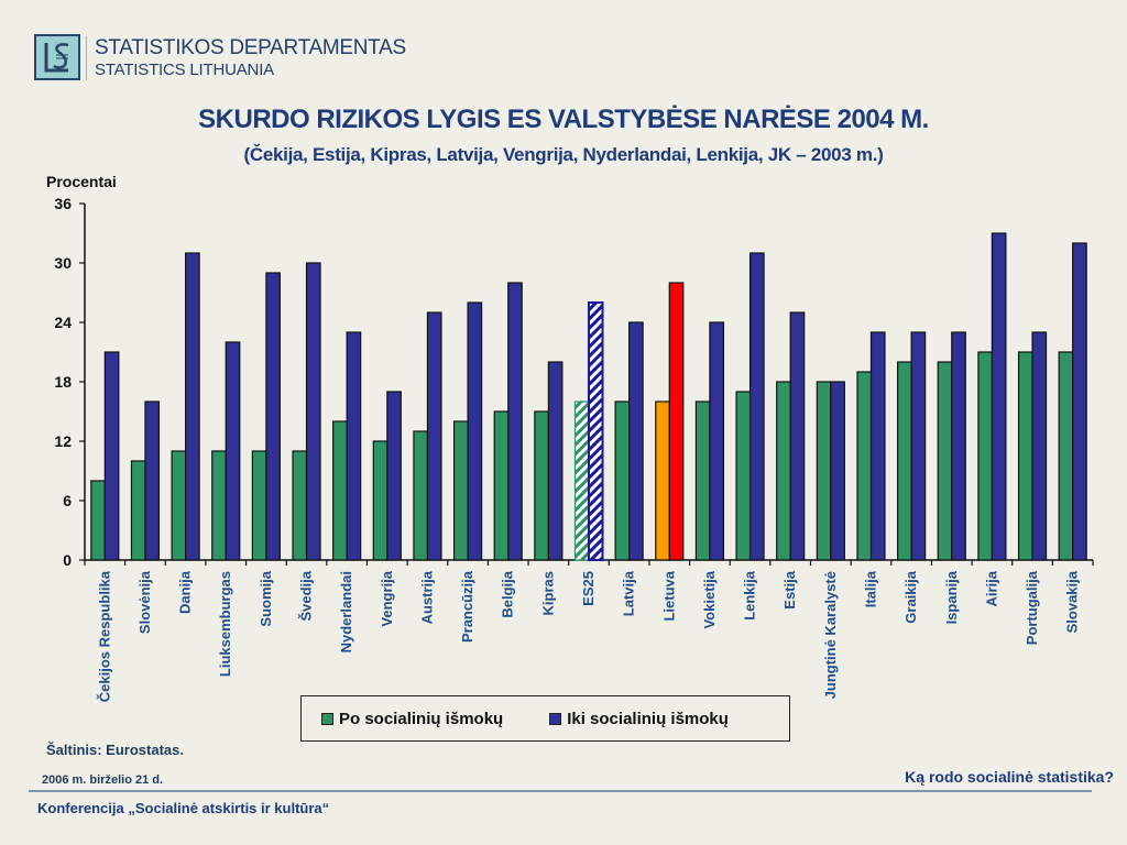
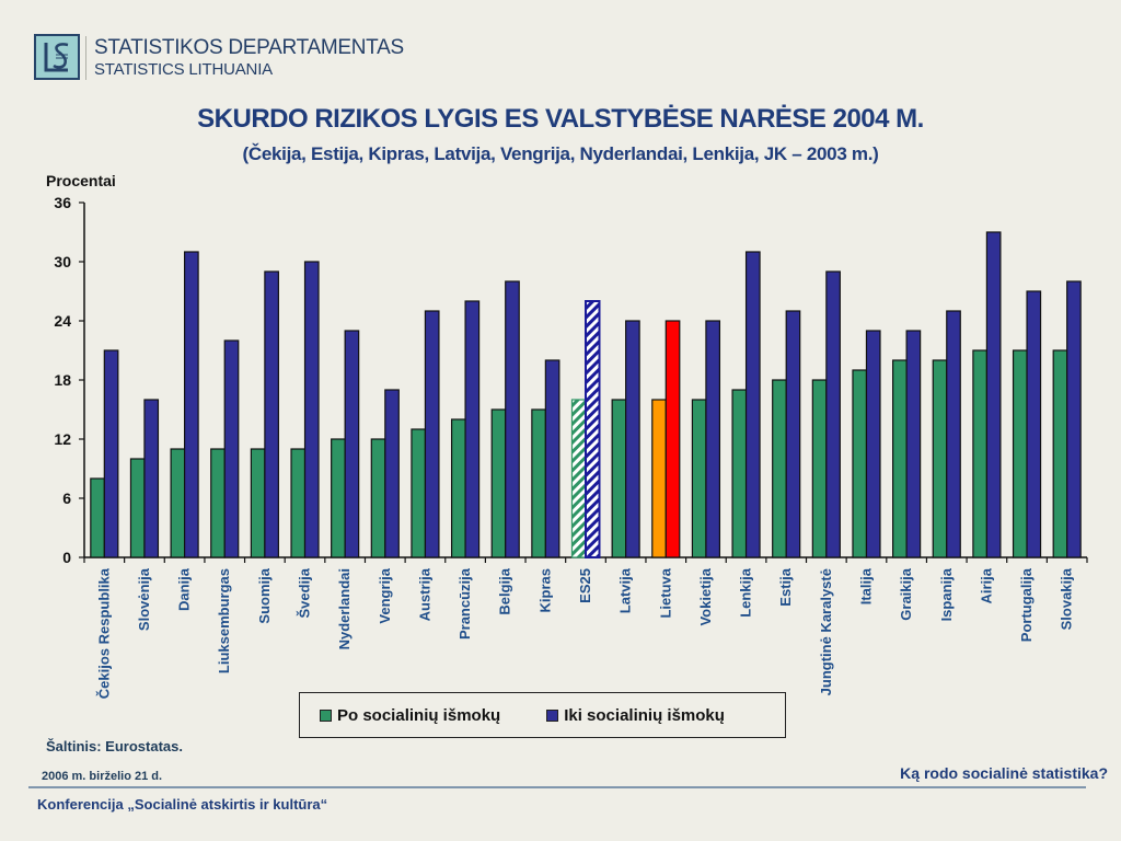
Po socialinių išmokų/Nyderlandai: 14 -> 12
Iki socialinių išmokų/Lietuva: 28 -> 24
Iki socialinių išmokų/Jungtinė Karalystė: 18 -> 29
Iki socialinių išmokų/Ispanija: 23 -> 25
Iki socialinių išmokų/Portugalija: 23 -> 27
Iki socialinių išmokų/Slovakija: 32 -> 28
